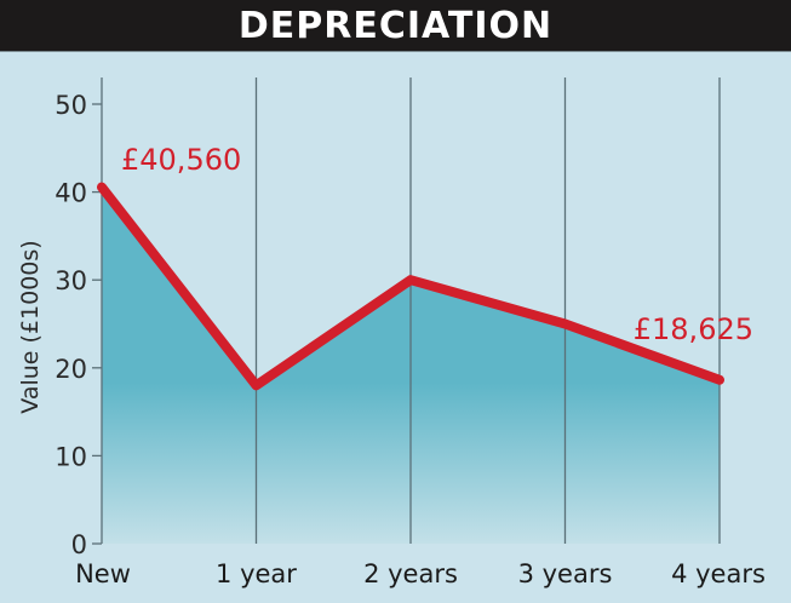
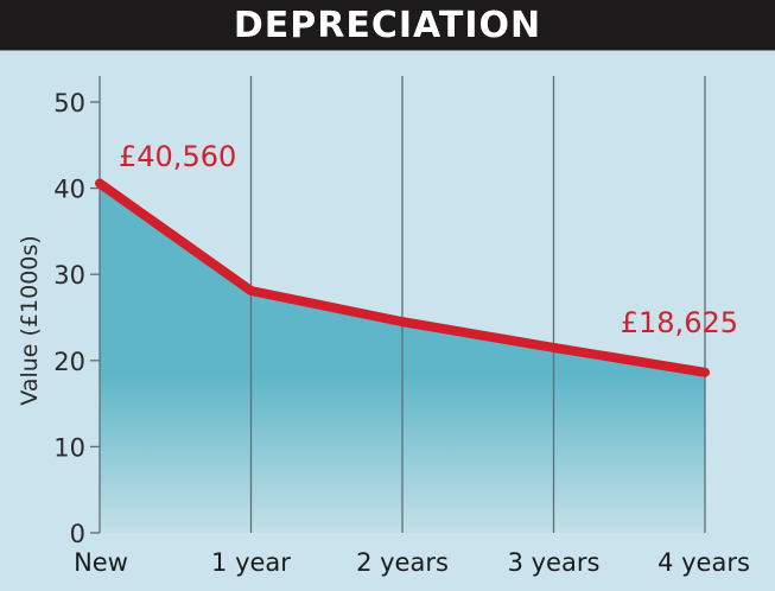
1 year: 18 -> 28
2 years: 30 -> 24
3 years: 25 -> 22
